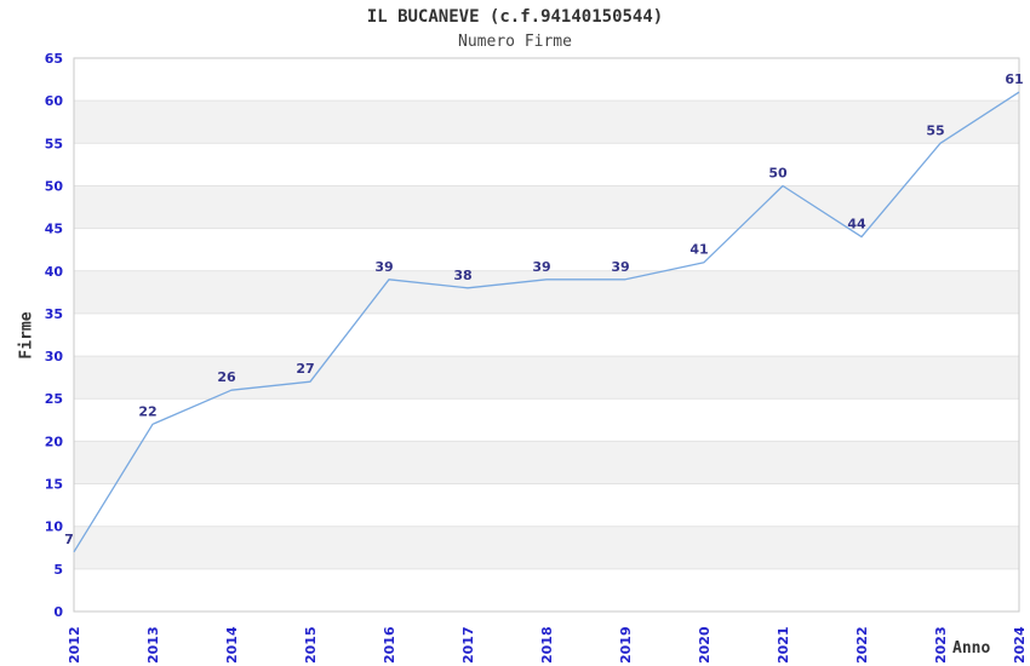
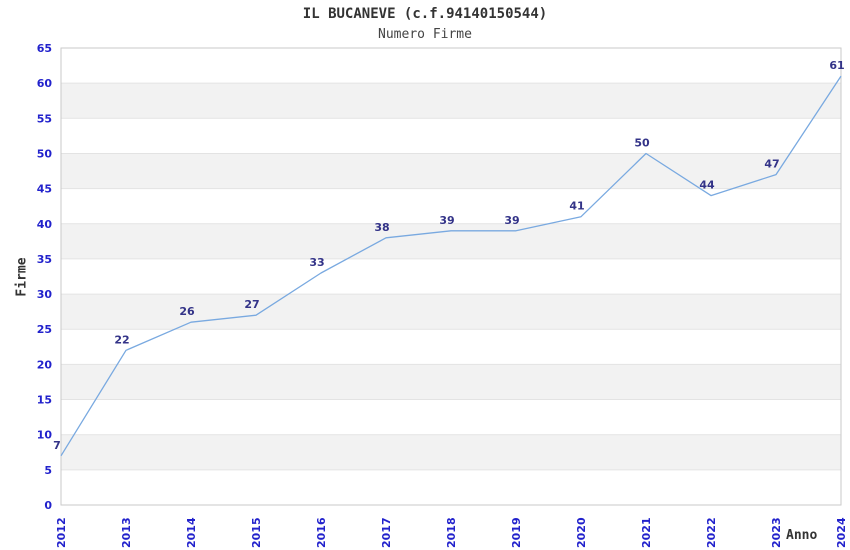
2016: 39 -> 33
2023: 55 -> 47
